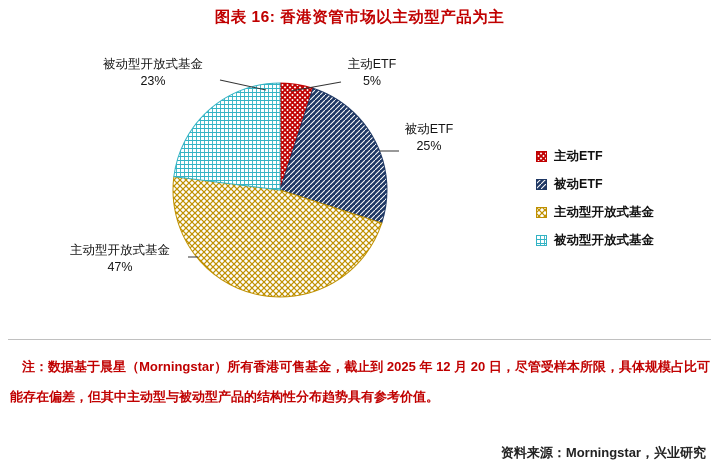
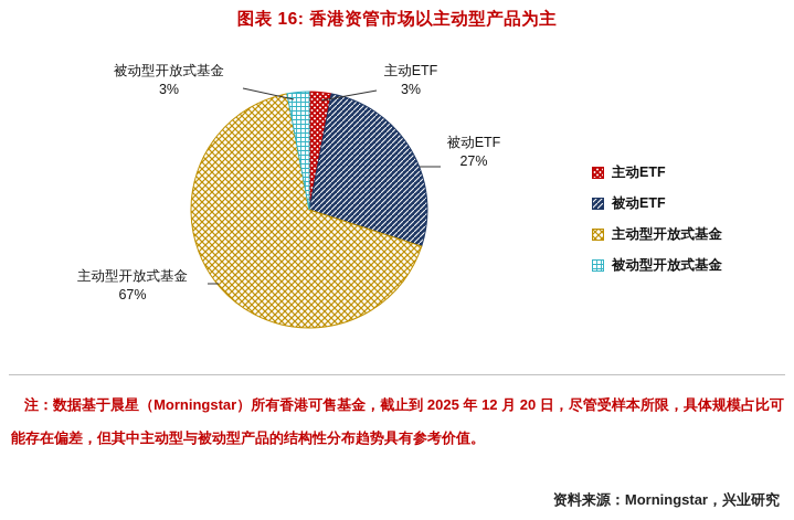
主动ETF: 5% -> 3%
被动ETF: 25% -> 27%
主动型开放式基金: 47% -> 67%
被动型开放式基金: 23% -> 3%
